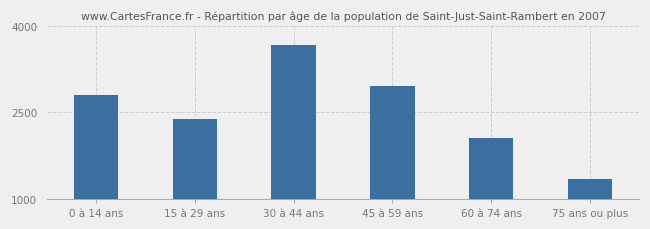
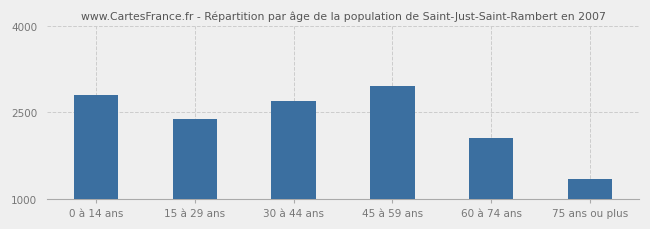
30 à 44 ans: 3660 -> 2700
